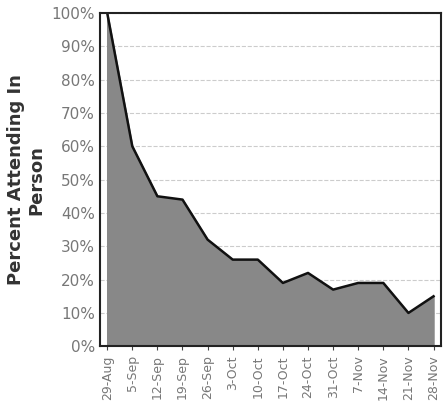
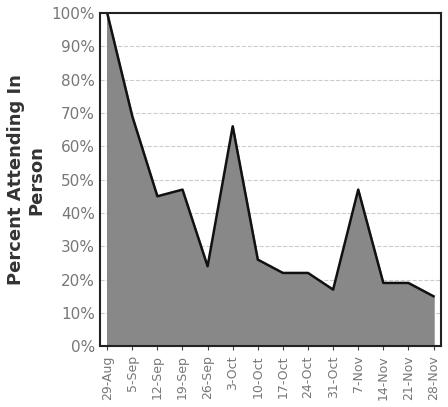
5-Sep: 60% -> 69%
19-Sep: 44% -> 47%
26-Sep: 32% -> 24%
3-Oct: 26% -> 66%
17-Oct: 19% -> 22%
7-Nov: 19% -> 47%
21-Nov: 10% -> 19%
